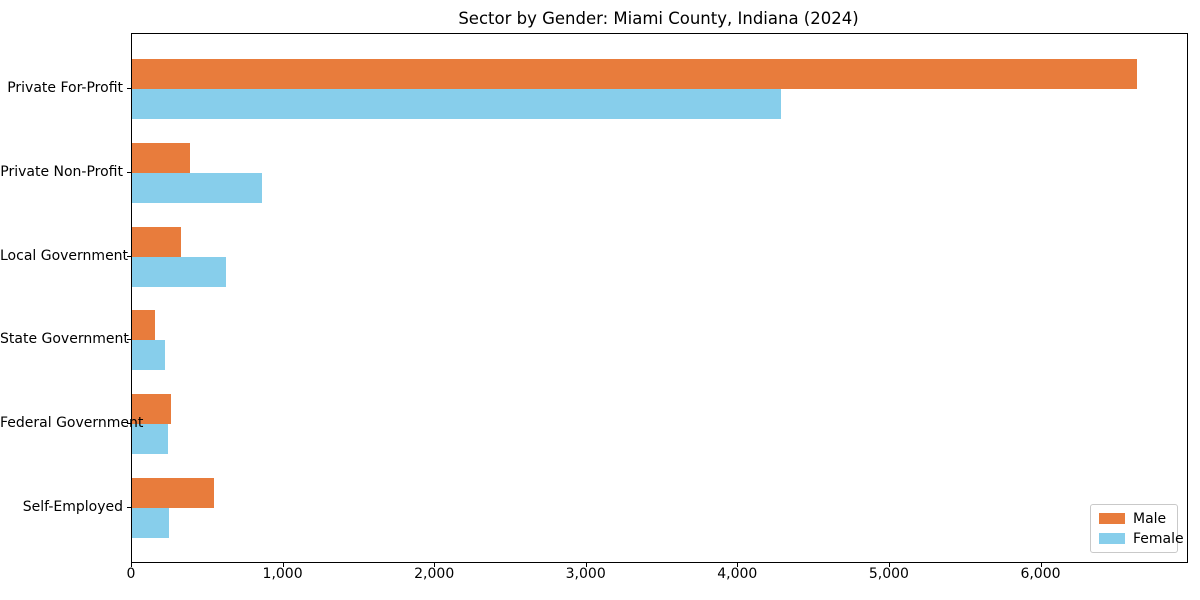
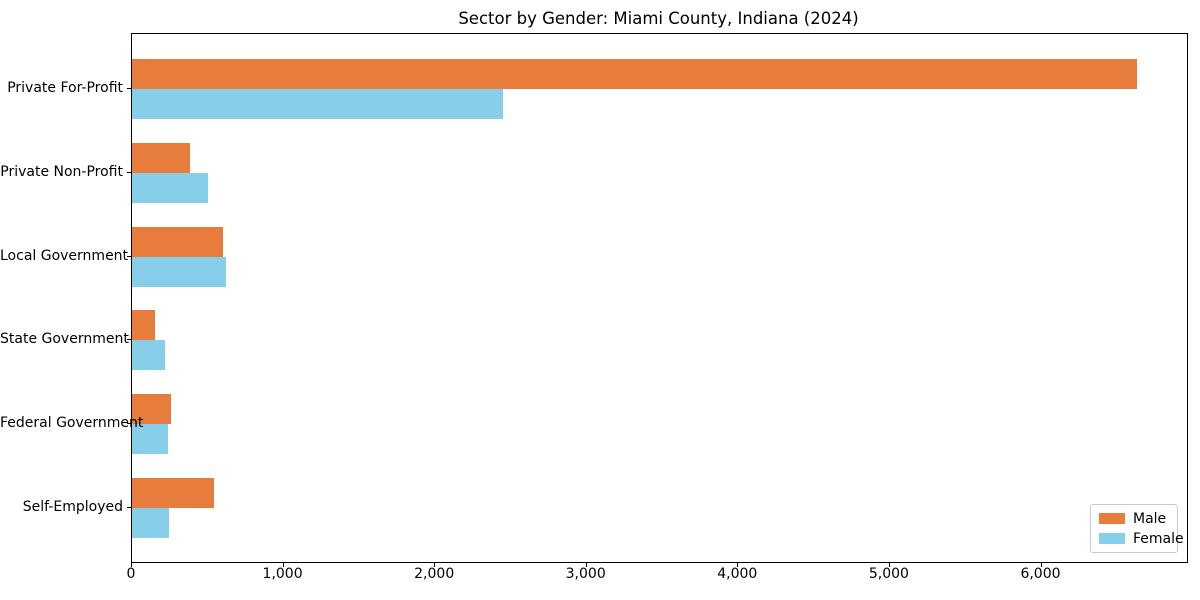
Female/Private For-Profit: 4280 -> 2450
Female/Private Non-Profit: 860 -> 500
Male/Local Government: 320 -> 600
